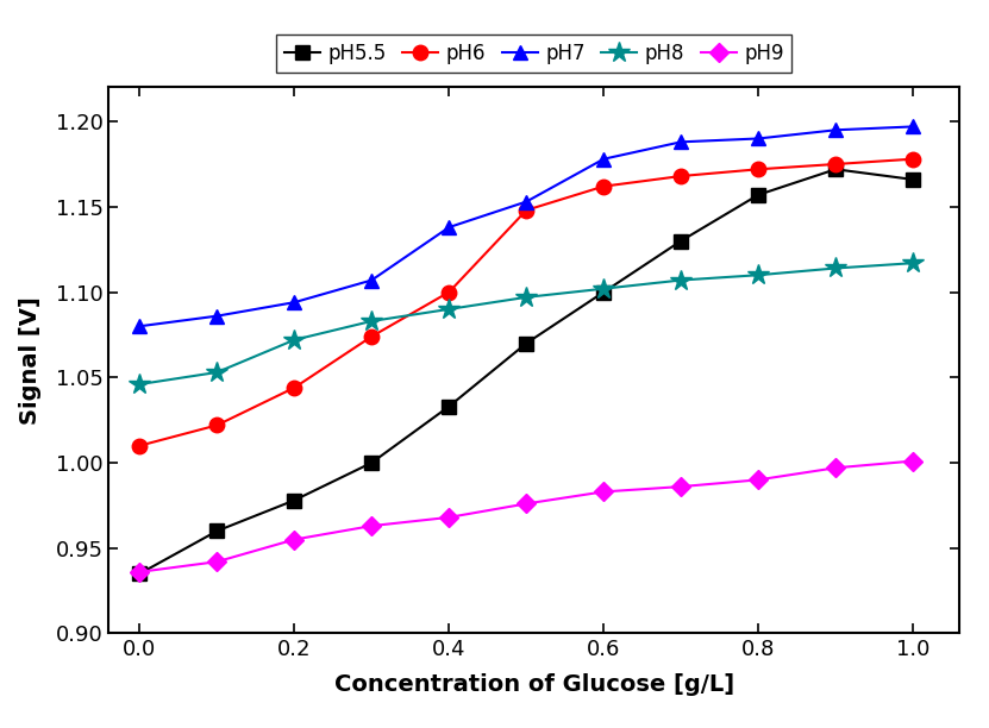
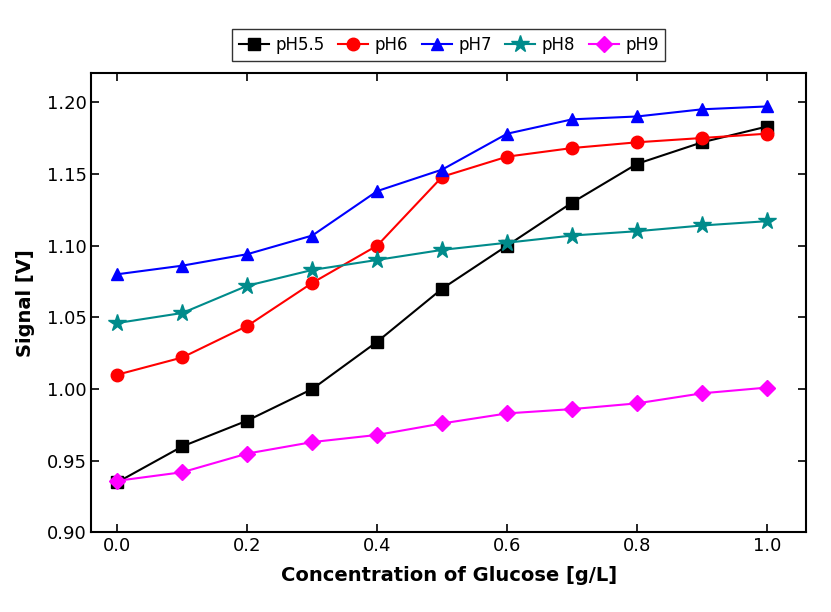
pH5.5/1.0: 1.166 -> 1.183
